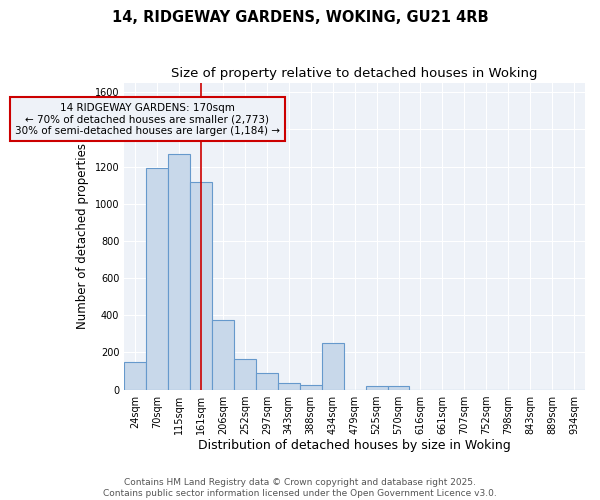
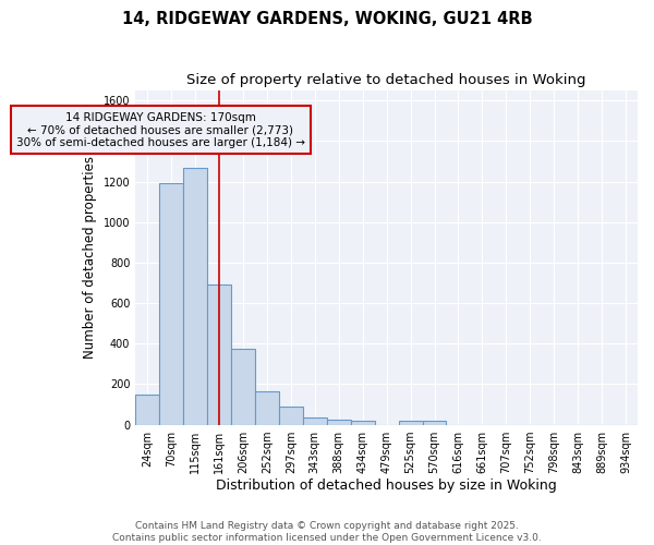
161sqm: 1120 -> 690
434sqm: 250 -> 20
